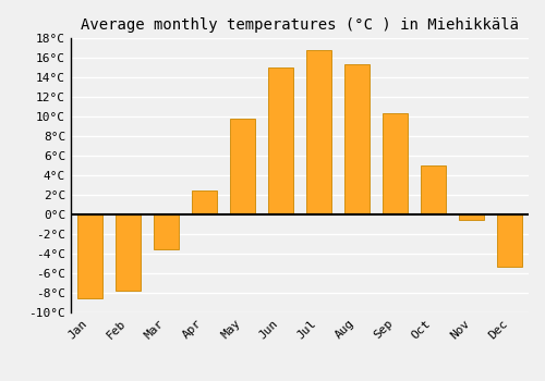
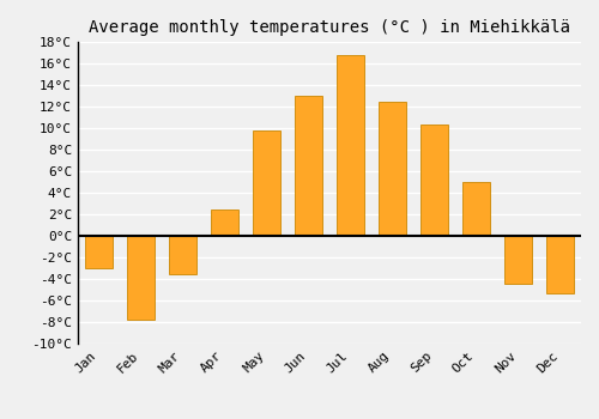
Jan: -8.5°C -> -3.0°C
Jun: 15.0°C -> 13.0°C
Aug: 15.3°C -> 12.4°C
Nov: -0.5°C -> -4.4°C
